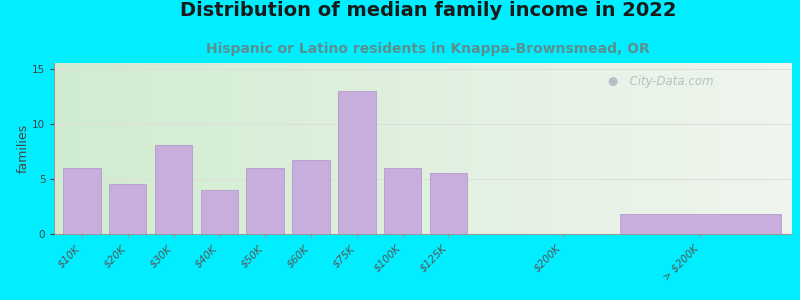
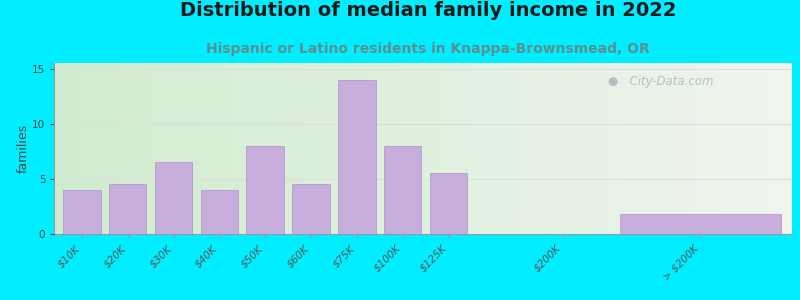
$10K: 6.0 -> 4.0
$30K: 8.1 -> 6.5
$50K: 6.0 -> 8.0
$60K: 6.7 -> 4.5
$75K: 13.0 -> 14.0
$100K: 6.0 -> 8.0
